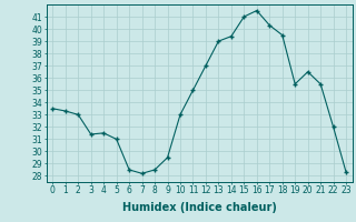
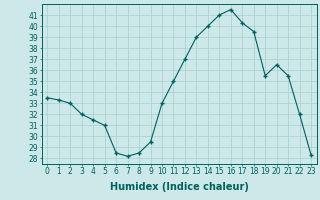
3: 31.4 -> 32.0
14: 39.4 -> 40.0
